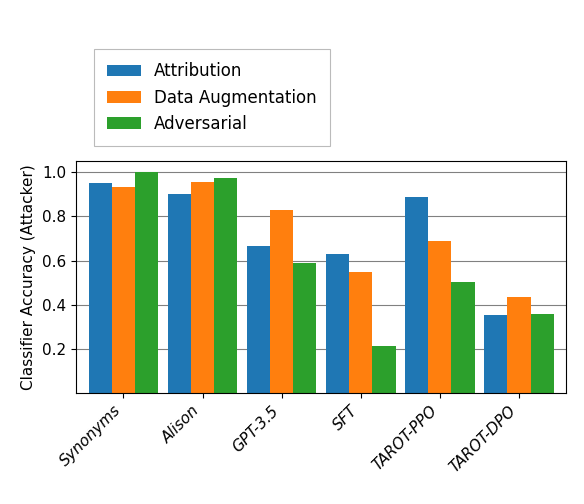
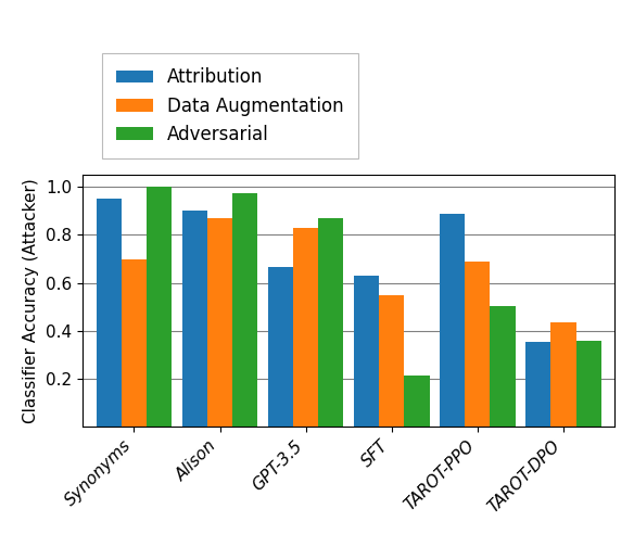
Data Augmentation/Synonyms: 0.935 -> 0.700
Data Augmentation/Alison: 0.955 -> 0.870
Adversarial/GPT-3.5: 0.590 -> 0.870
